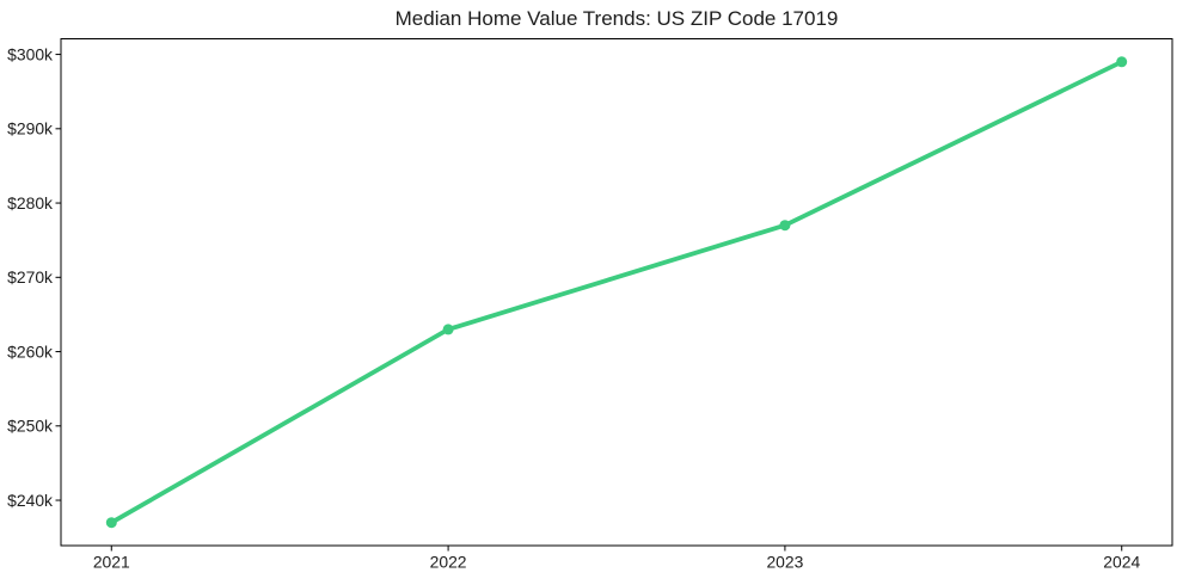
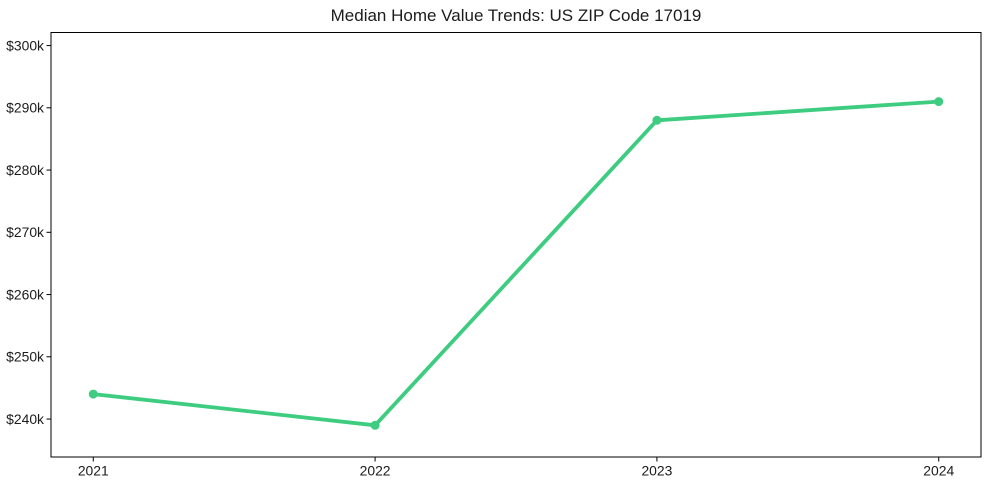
2021: $237k -> $244k
2022: $263k -> $239k
2023: $277k -> $288k
2024: $299k -> $291k
